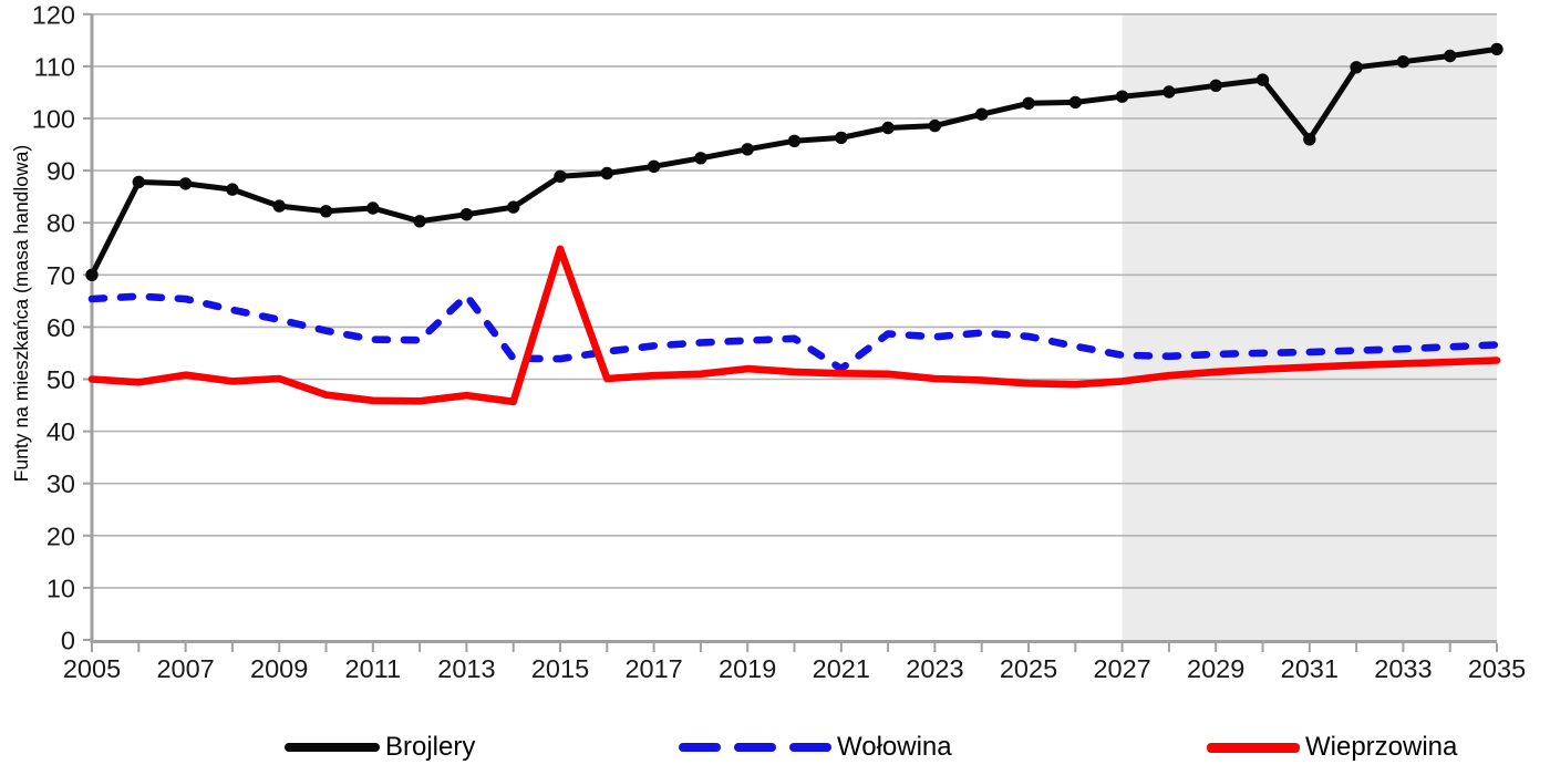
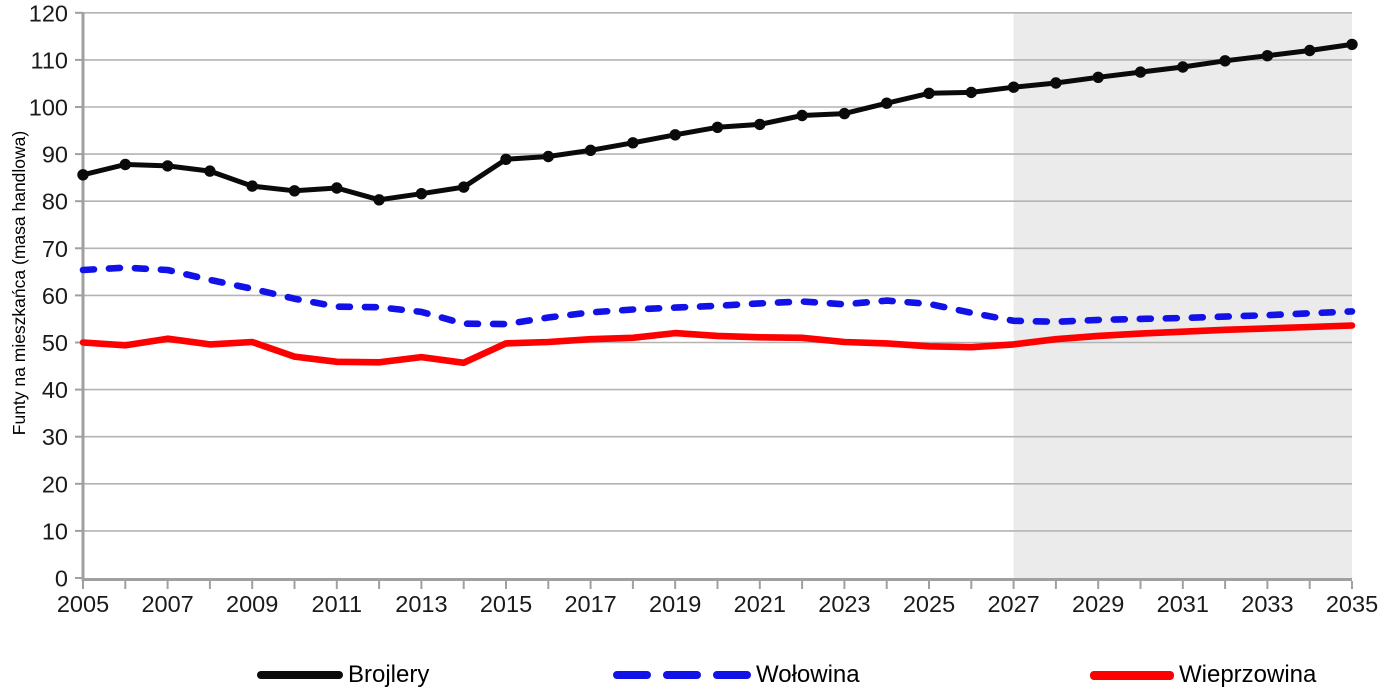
Brojlery/2005: 70 -> 86
Wołowina/2013: 66 -> 56
Wieprzowina/2015: 75 -> 50
Wołowina/2021: 52 -> 58
Brojlery/2031: 96 -> 108
